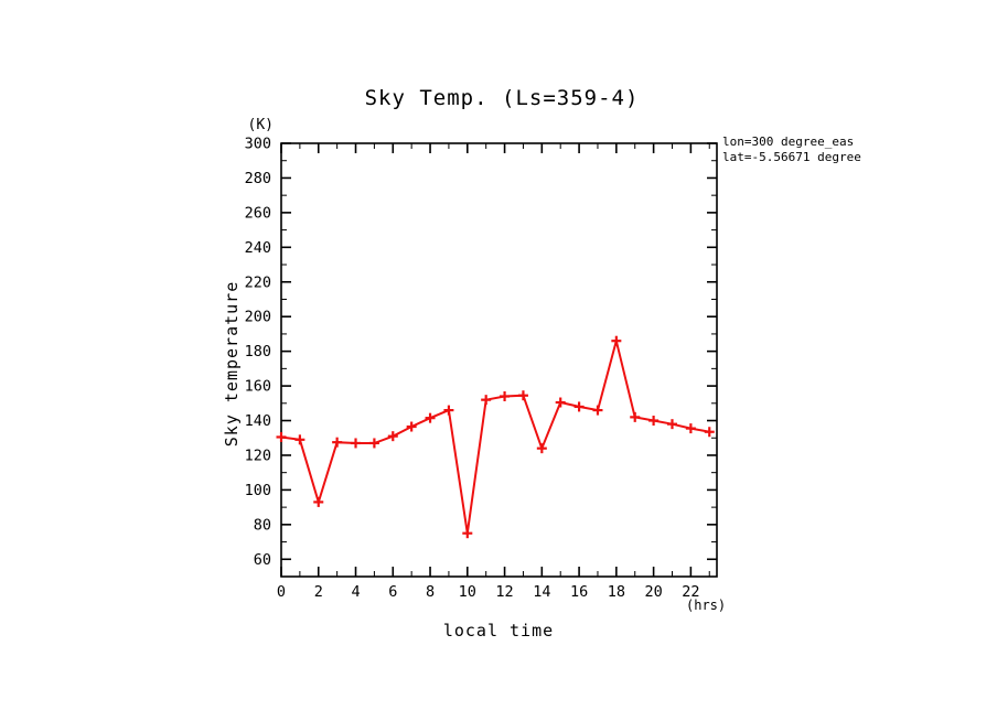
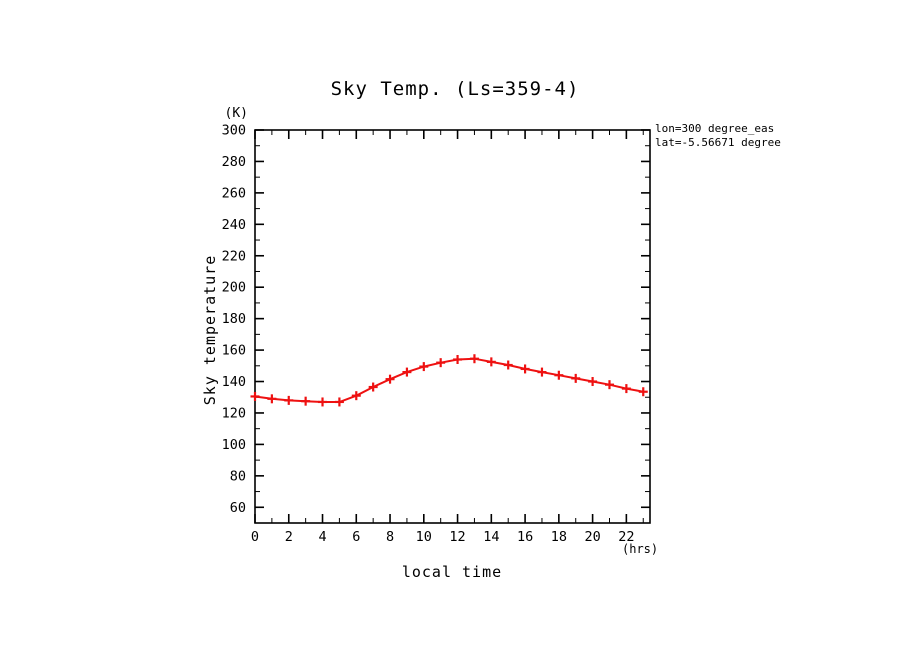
2: 93 -> 128
10: 75 -> 150
14: 124 -> 152
18: 186 -> 144
